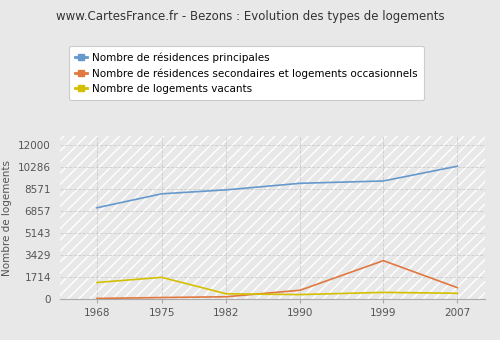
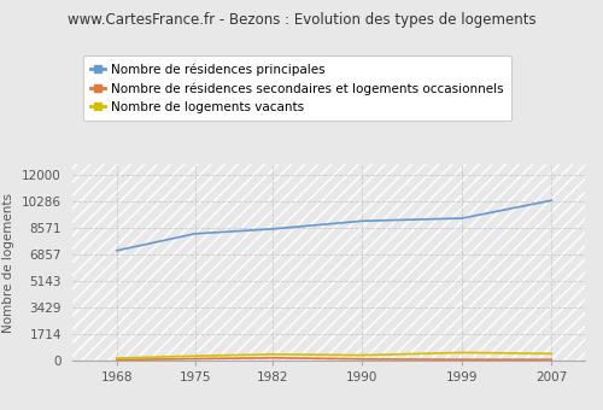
Nombre de logements vacants/1968: 1300 -> 200
Nombre de logements vacants/1975: 1700 -> 300
Nombre de résidences secondaires et logements occasionnels/1990: 700 -> 100
Nombre de résidences secondaires et logements occasionnels/1999: 3000 -> 100
Nombre de résidences secondaires et logements occasionnels/2007: 900 -> 100
